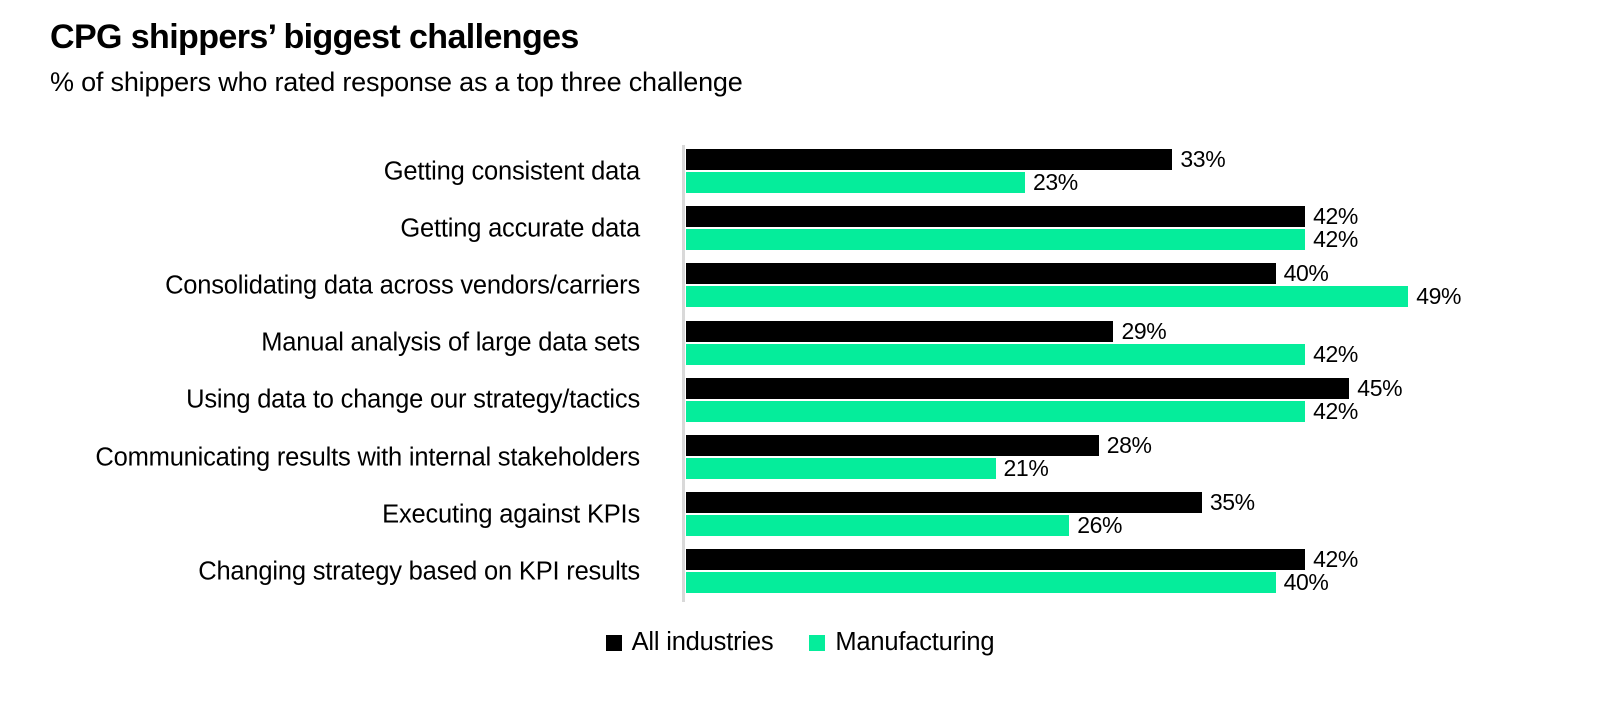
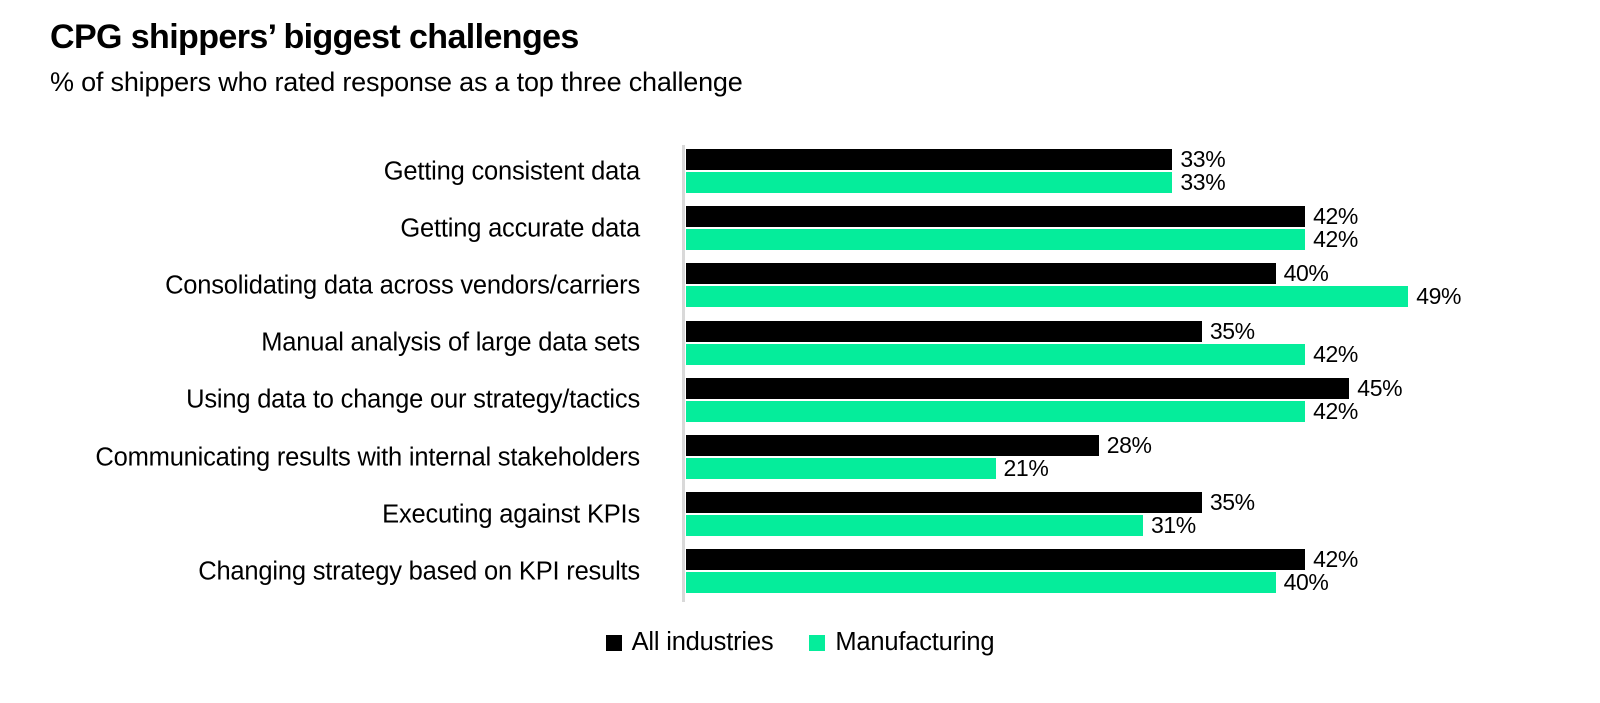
Manufacturing/Getting consistent data: 23% -> 33%
All industries/Manual analysis of large data sets: 29% -> 35%
Manufacturing/Executing against KPIs: 26% -> 31%
